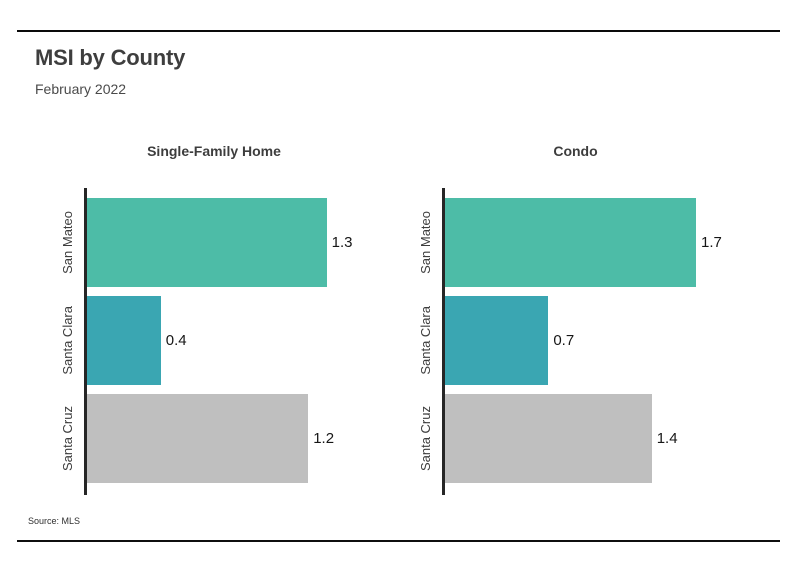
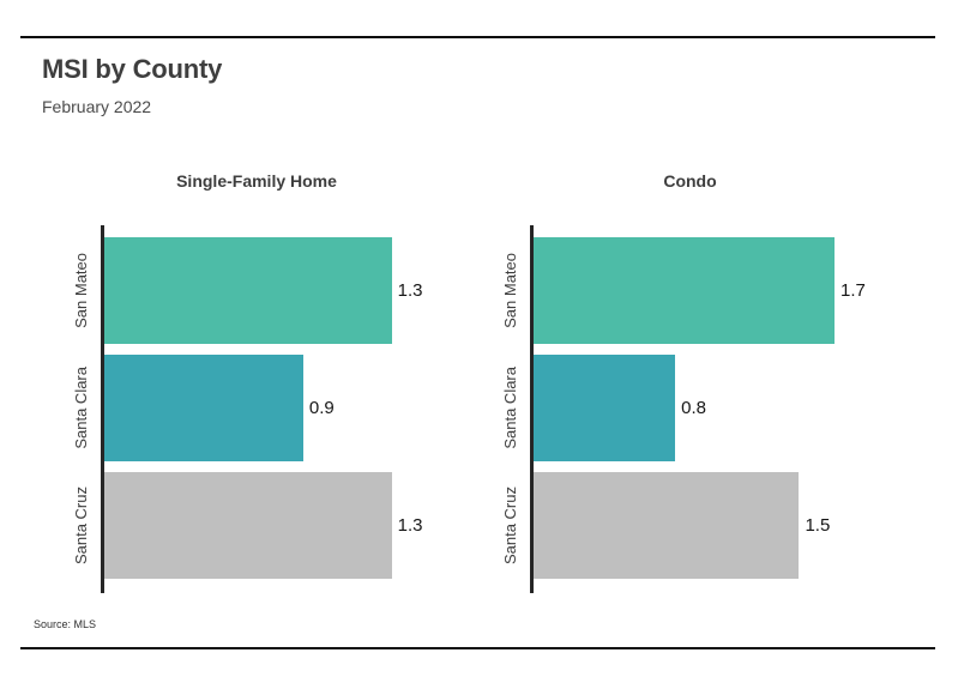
Single-Family Home/Santa Clara: 0.4 -> 0.9
Single-Family Home/Santa Cruz: 1.2 -> 1.3
Condo/Santa Clara: 0.7 -> 0.8
Condo/Santa Cruz: 1.4 -> 1.5
